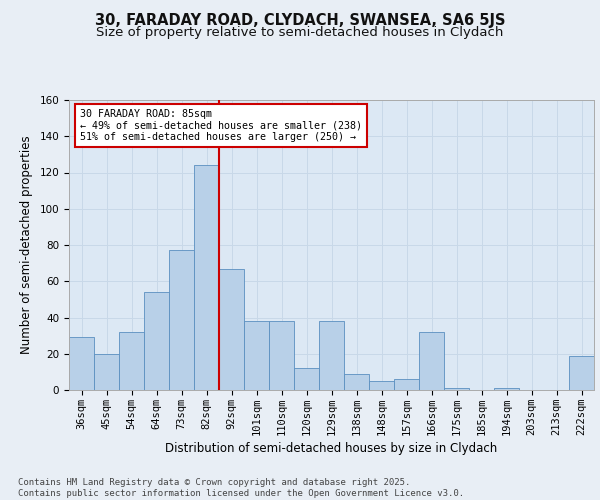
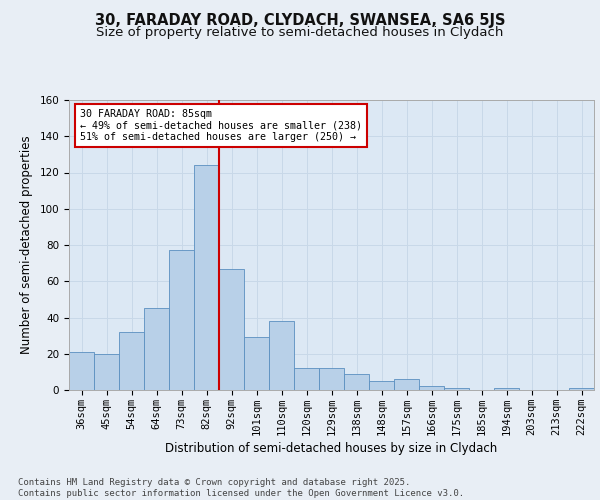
36sqm: 29 -> 21
64sqm: 54 -> 45
101sqm: 38 -> 29
129sqm: 38 -> 12
166sqm: 32 -> 2
222sqm: 19 -> 1
